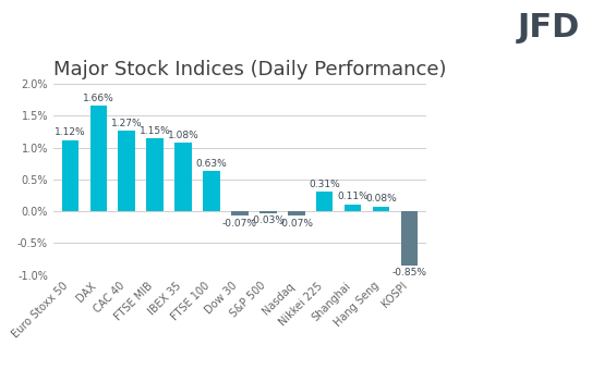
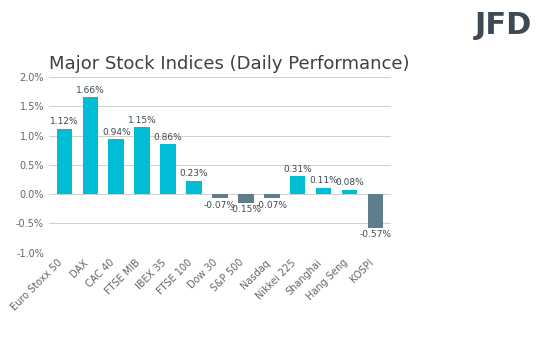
CAC 40: 1.27% -> 0.94%
IBEX 35: 1.08% -> 0.86%
FTSE 100: 0.63% -> 0.23%
S&P 500: -0.03% -> -0.15%
KOSPI: -0.85% -> -0.57%
